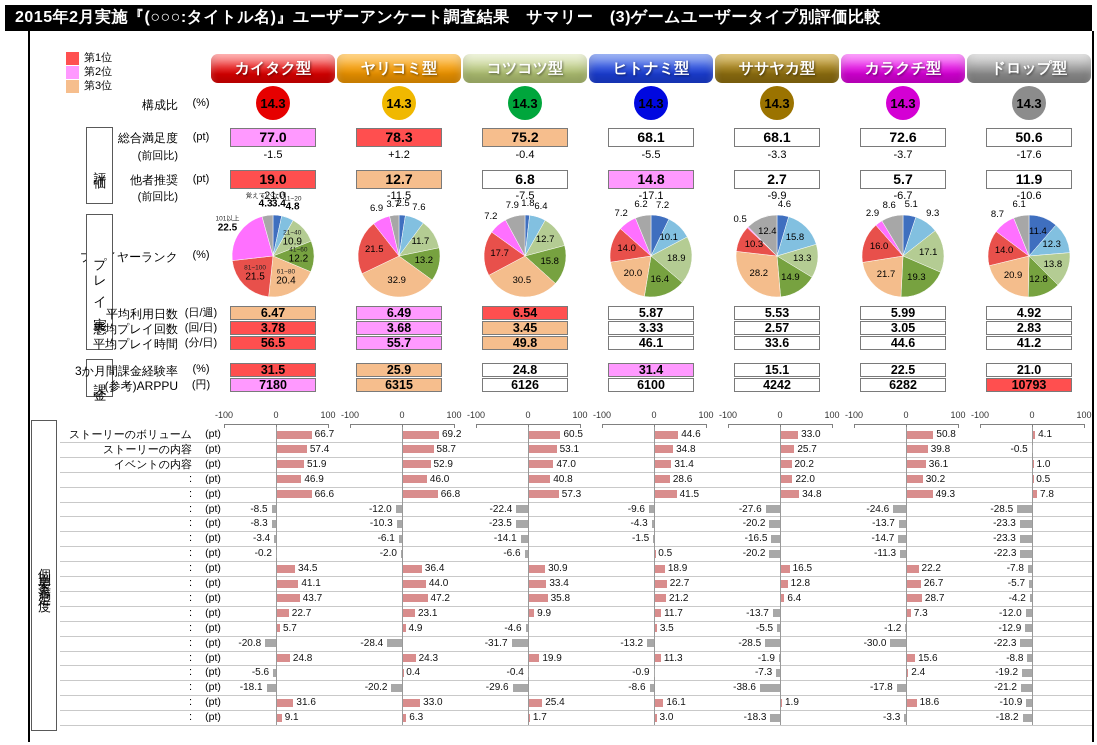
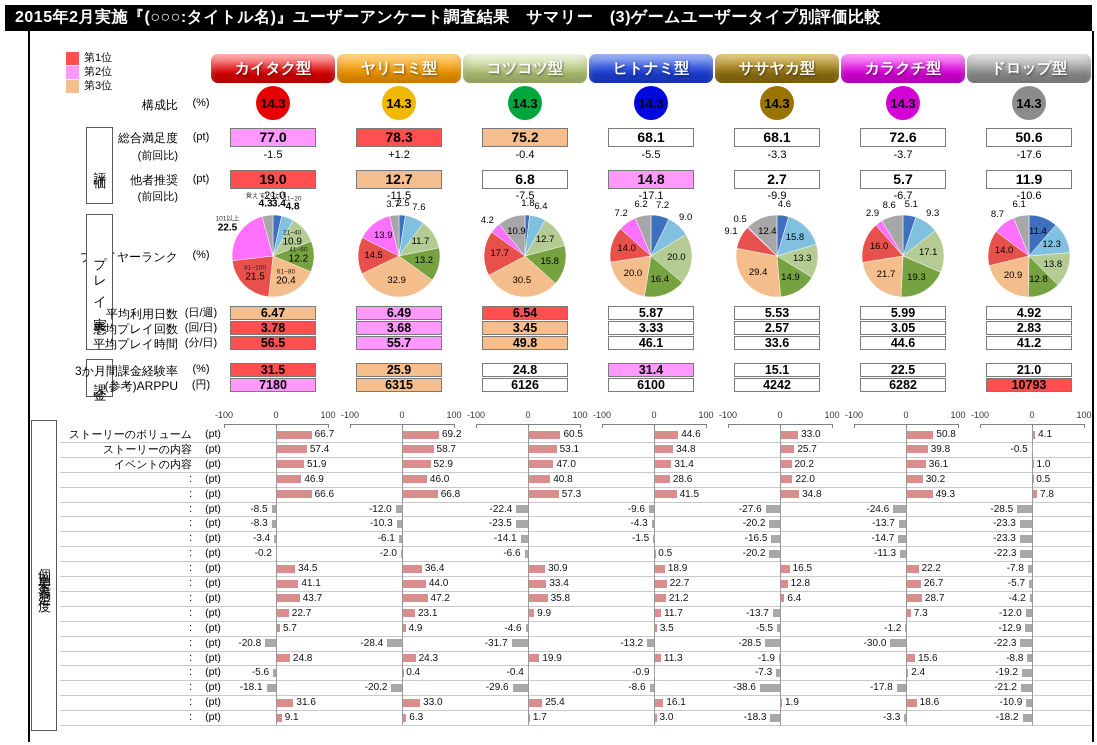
プレイヤーランク/ヒトナミ型/11~20: 10.1 -> 9.0
プレイヤーランク/ヒトナミ型/21~40: 18.9 -> 20.0
プレイヤーランク/ササヤカ型/61~80: 28.2 -> 29.4
プレイヤーランク/ヤリコミ型/81~100: 21.5 -> 14.5
プレイヤーランク/ササヤカ型/81~100: 10.3 -> 9.1
プレイヤーランク/ヤリコミ型/101以上: 6.9 -> 13.9
プレイヤーランク/コツコツ型/101以上: 7.2 -> 4.2
プレイヤーランク/コツコツ型/覚えていない: 7.9 -> 10.9
